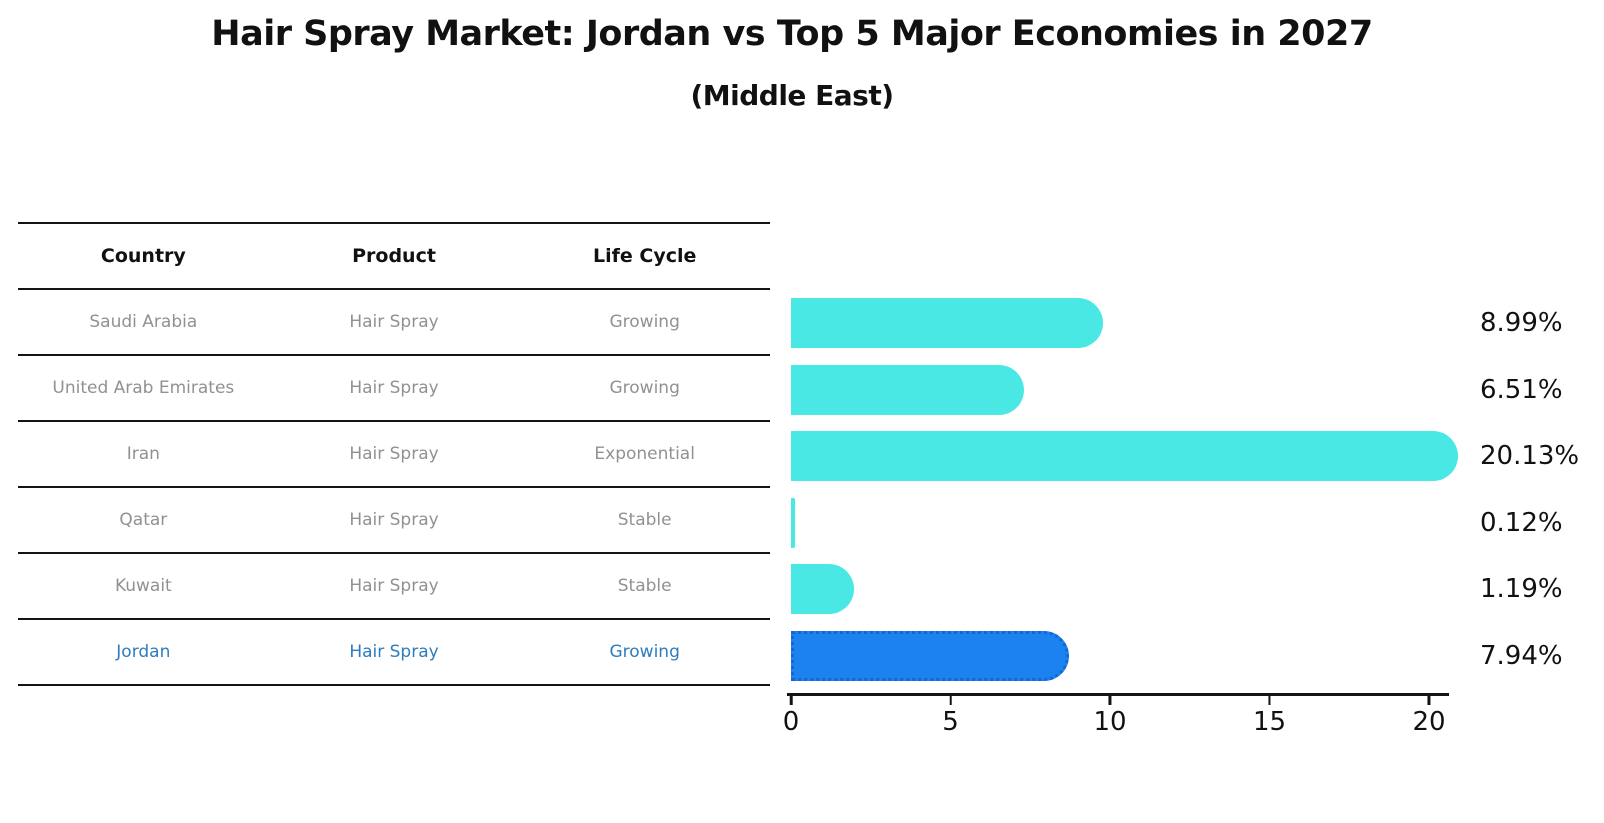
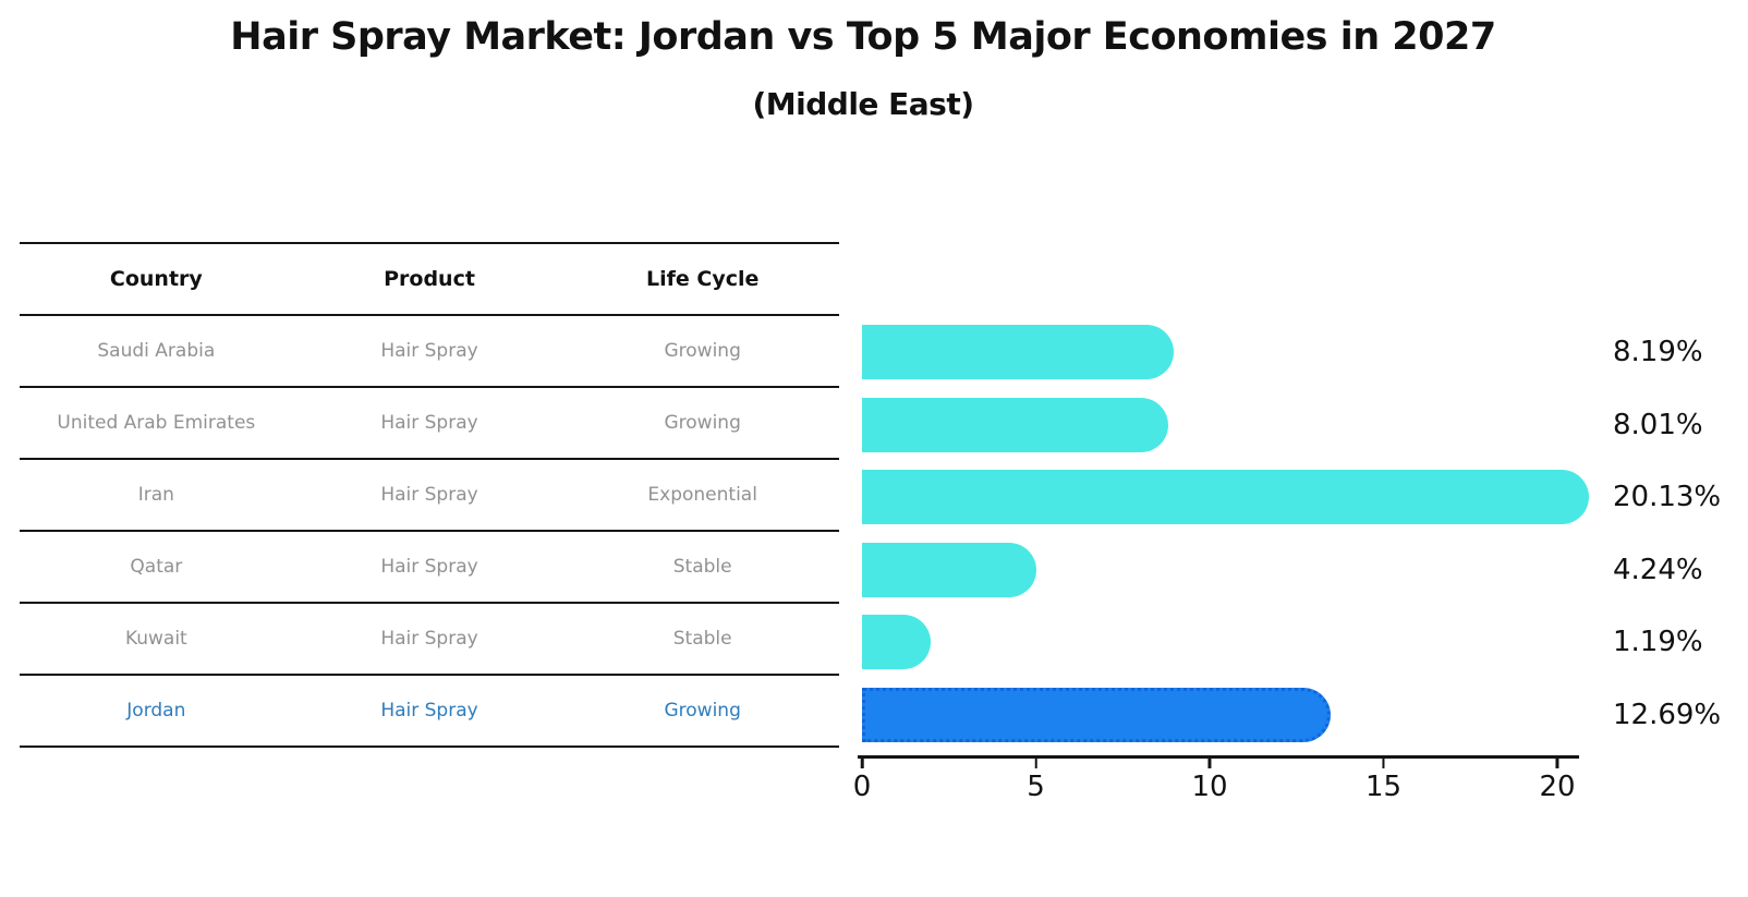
Saudi Arabia: 8.99% -> 8.19%
United Arab Emirates: 6.51% -> 8.01%
Qatar: 0.12% -> 4.24%
Jordan: 7.94% -> 12.69%
